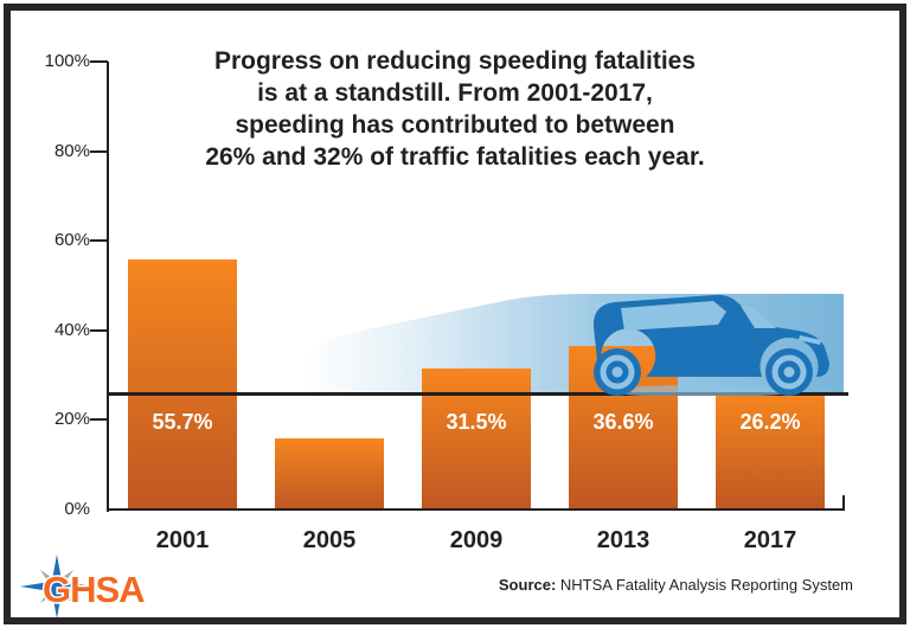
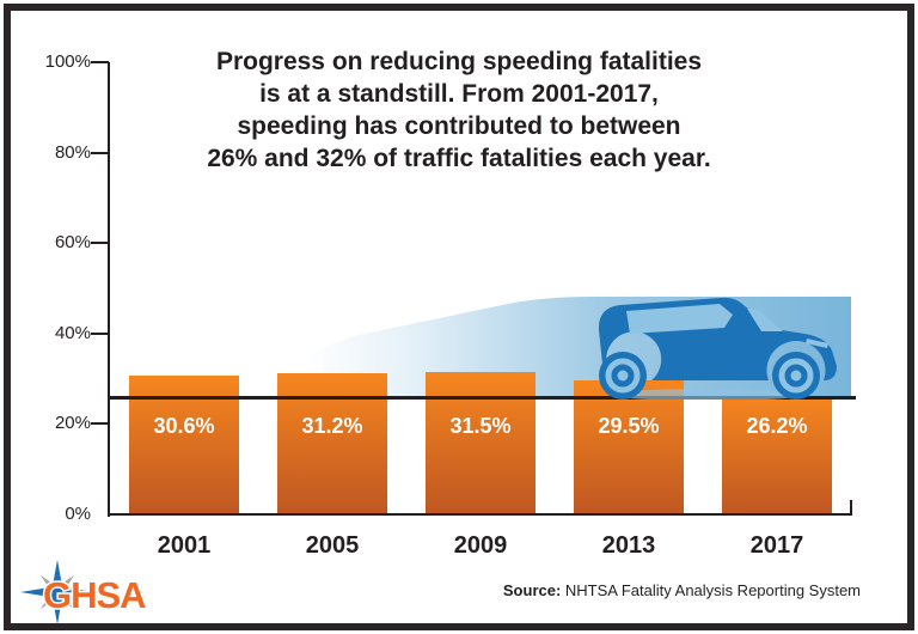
2001: 55.7% -> 30.6%
2005: 15.9% -> 31.2%
2013: 36.6% -> 29.5%
